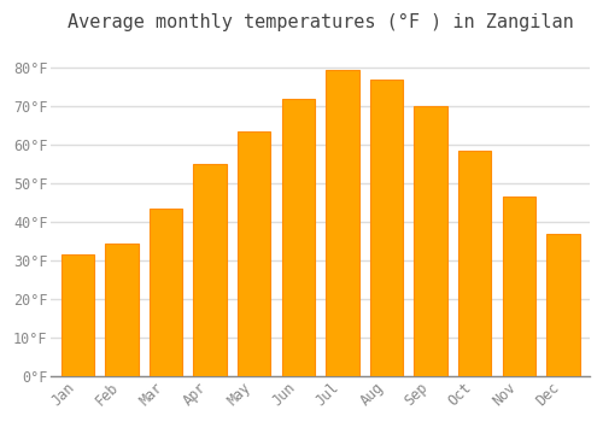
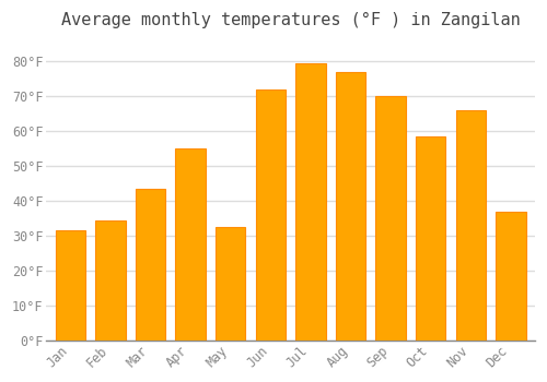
May: 63.5°F -> 32.5°F
Nov: 46.5°F -> 66.0°F
